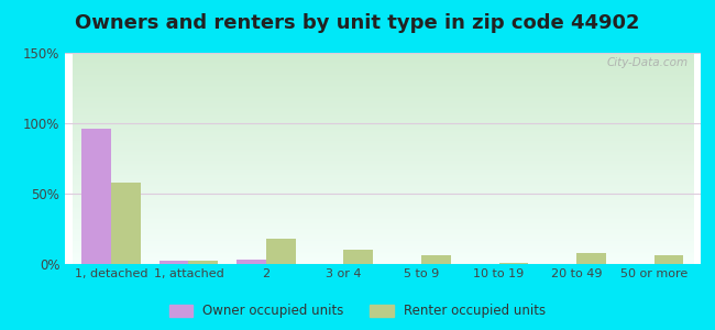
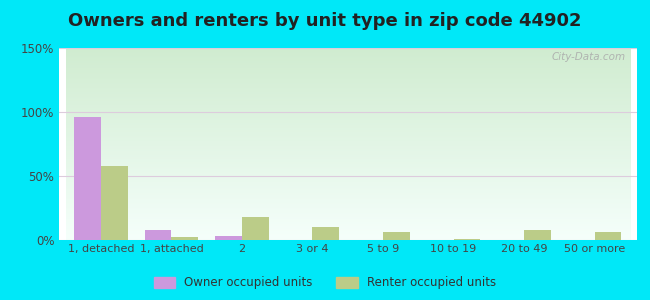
Owner occupied units/1, attached: 2% -> 8%
